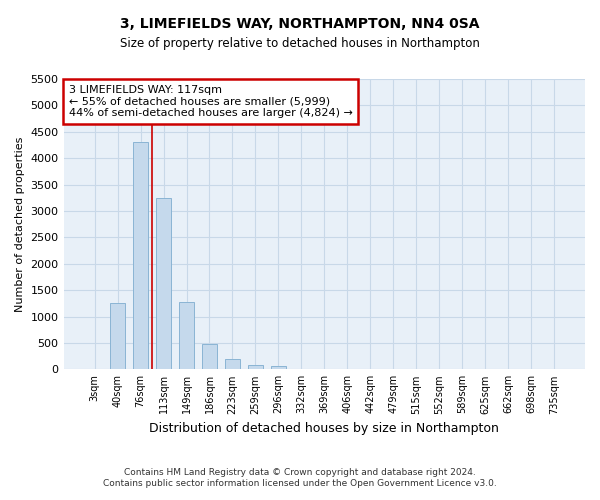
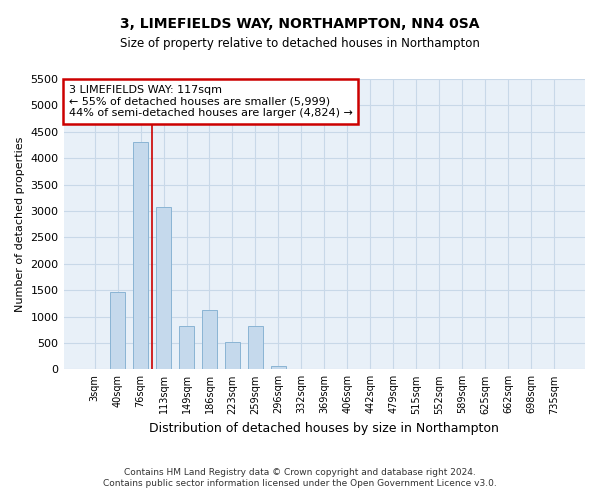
40sqm: 1250 -> 1460
113sqm: 3250 -> 3080
149sqm: 1280 -> 820
186sqm: 480 -> 1120
223sqm: 200 -> 520
259sqm: 90 -> 820
